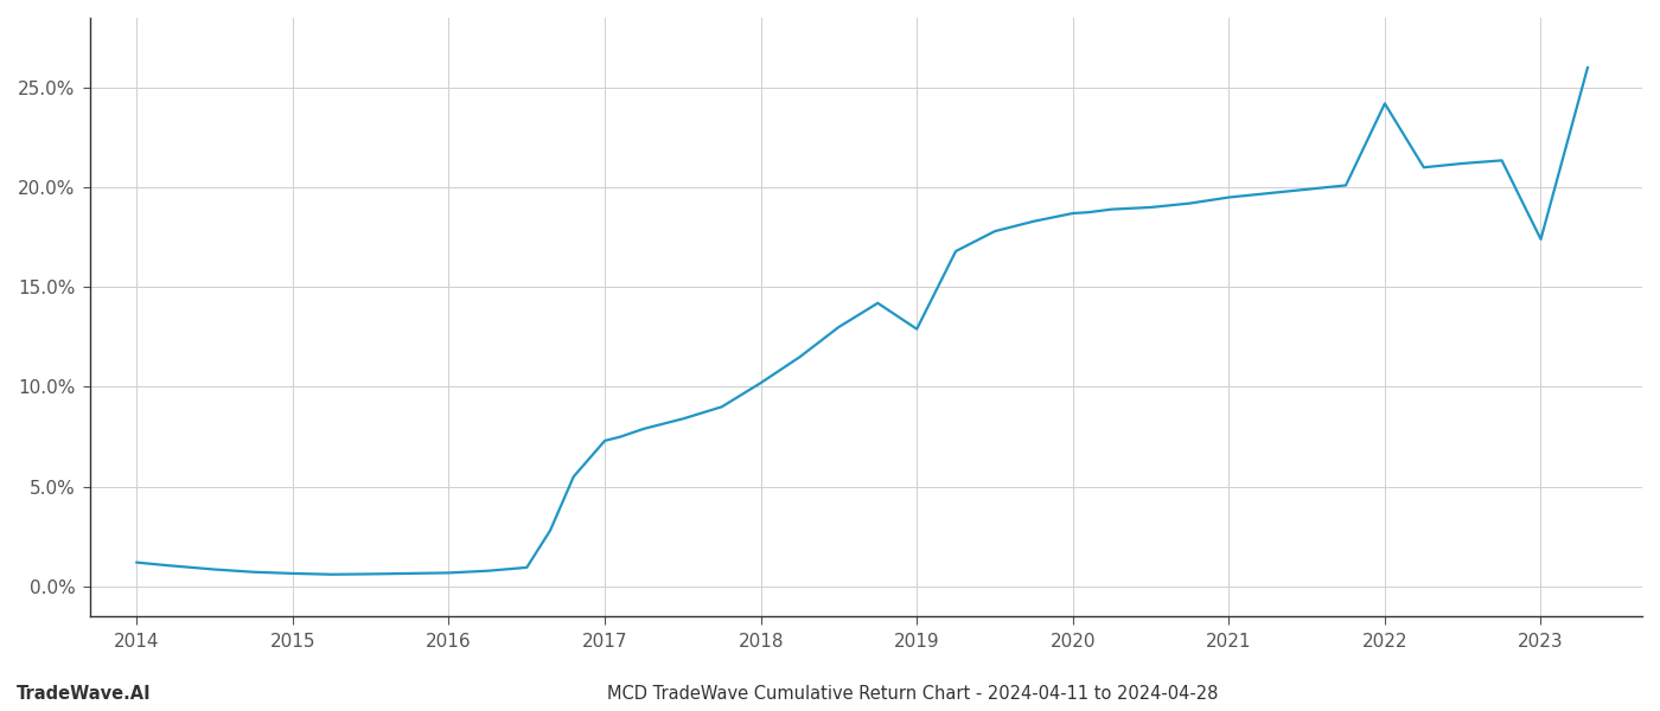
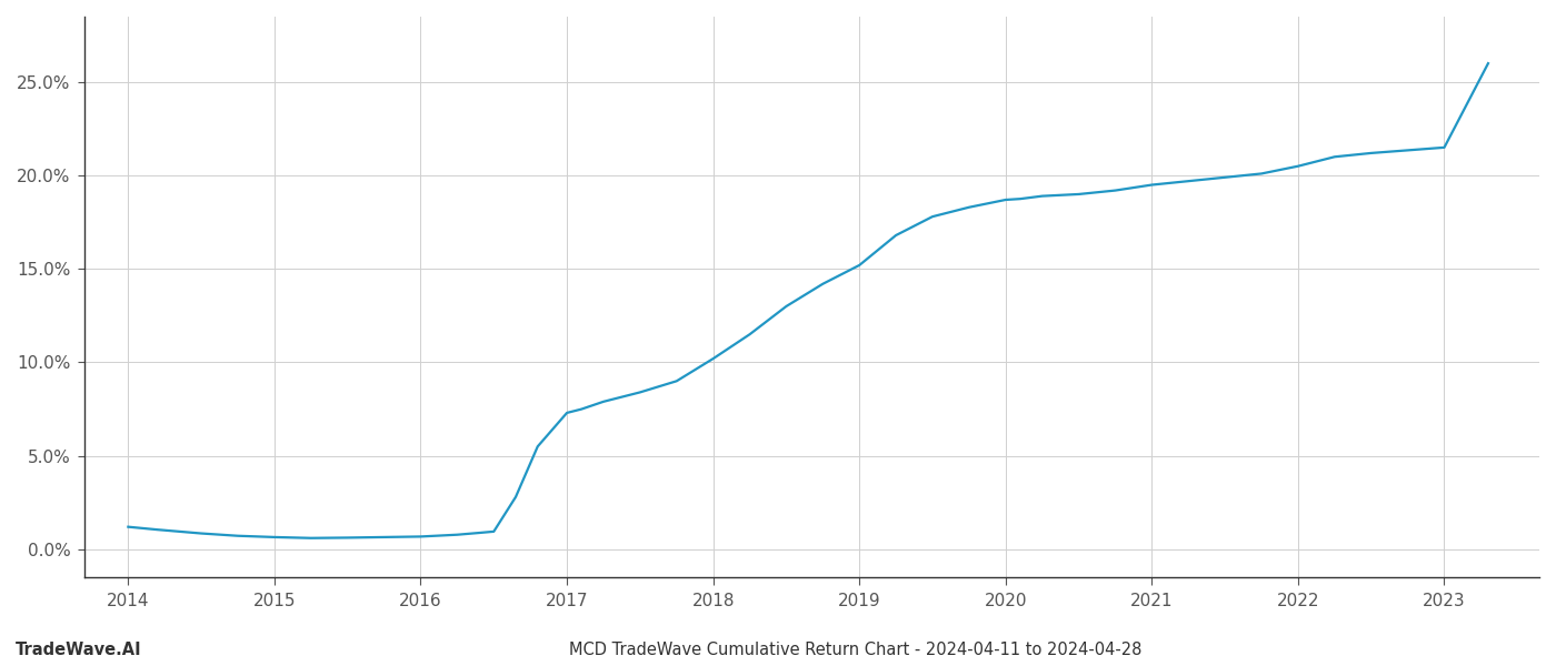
2019: 12.9% -> 15.2%
2022: 24.2% -> 20.5%
2023: 17.4% -> 21.5%
